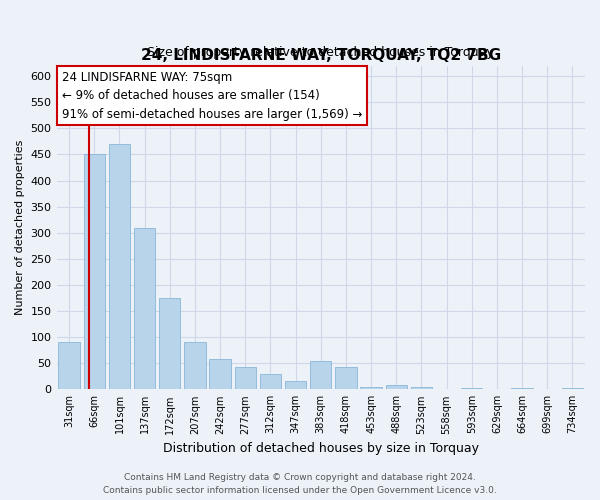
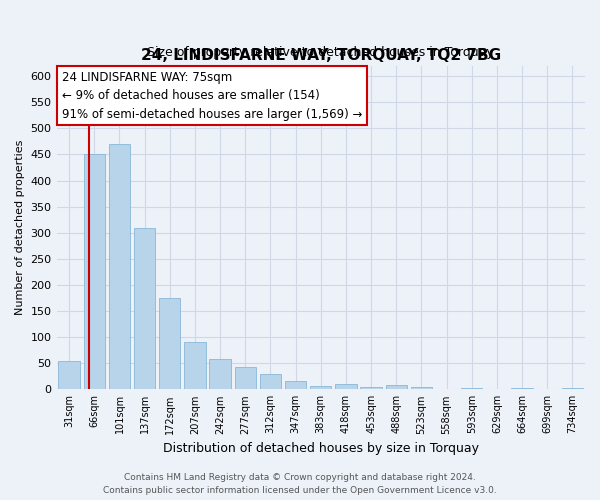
31sqm: 90 -> 55
383sqm: 54 -> 6
418sqm: 42 -> 10
